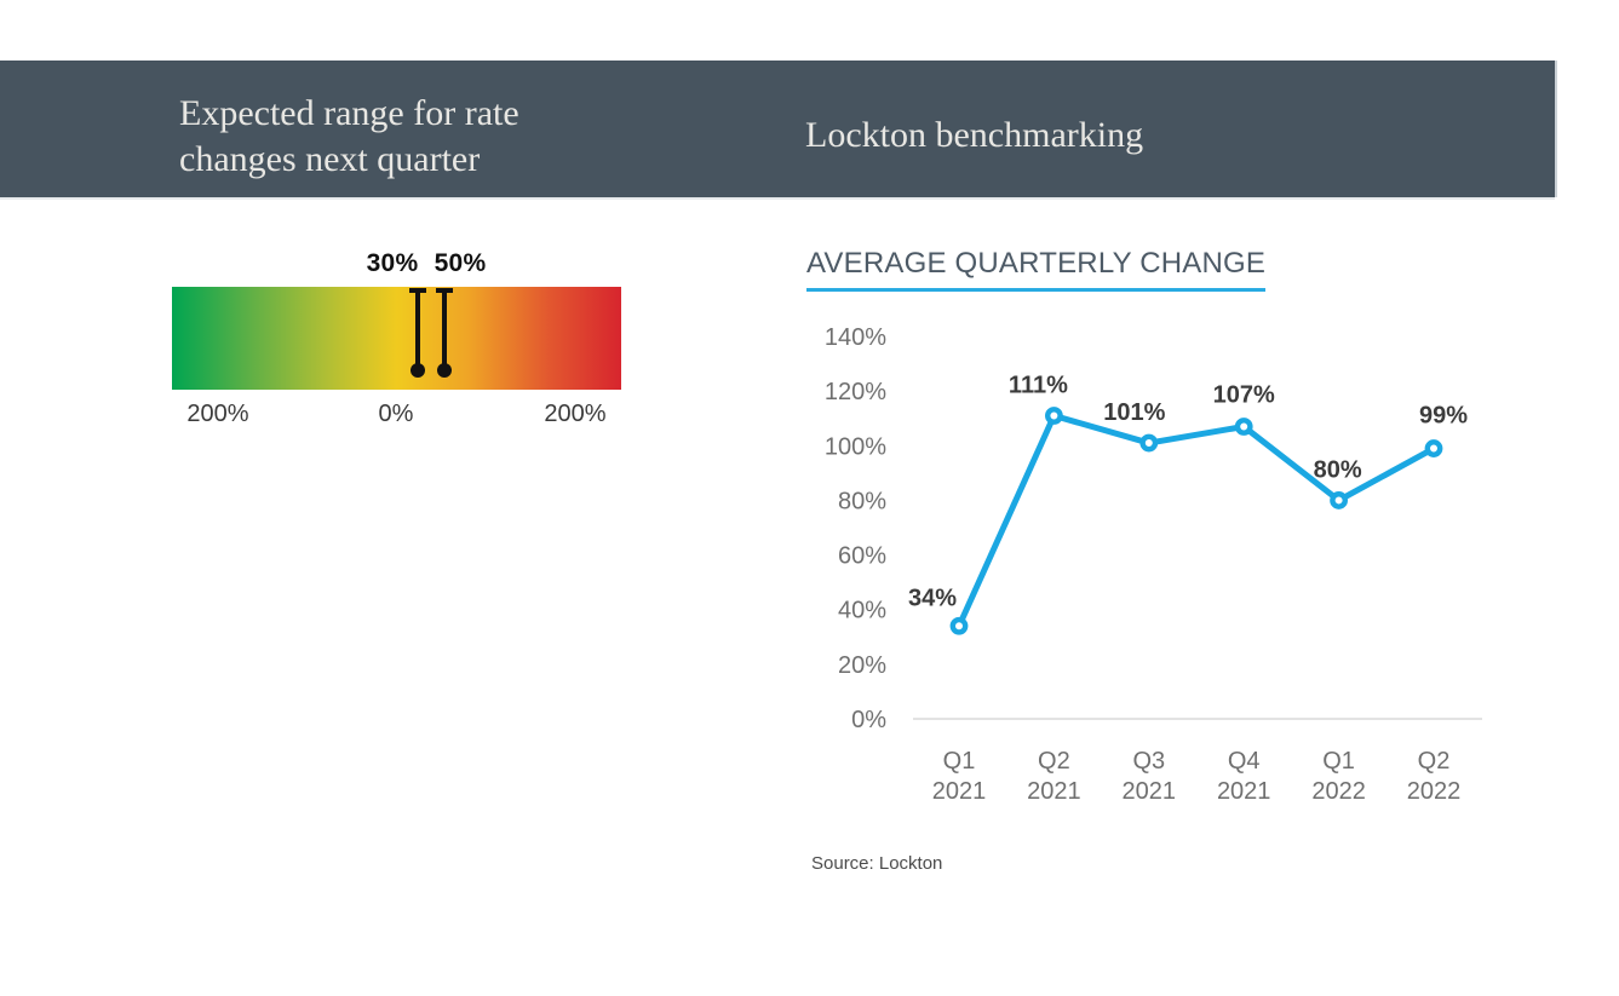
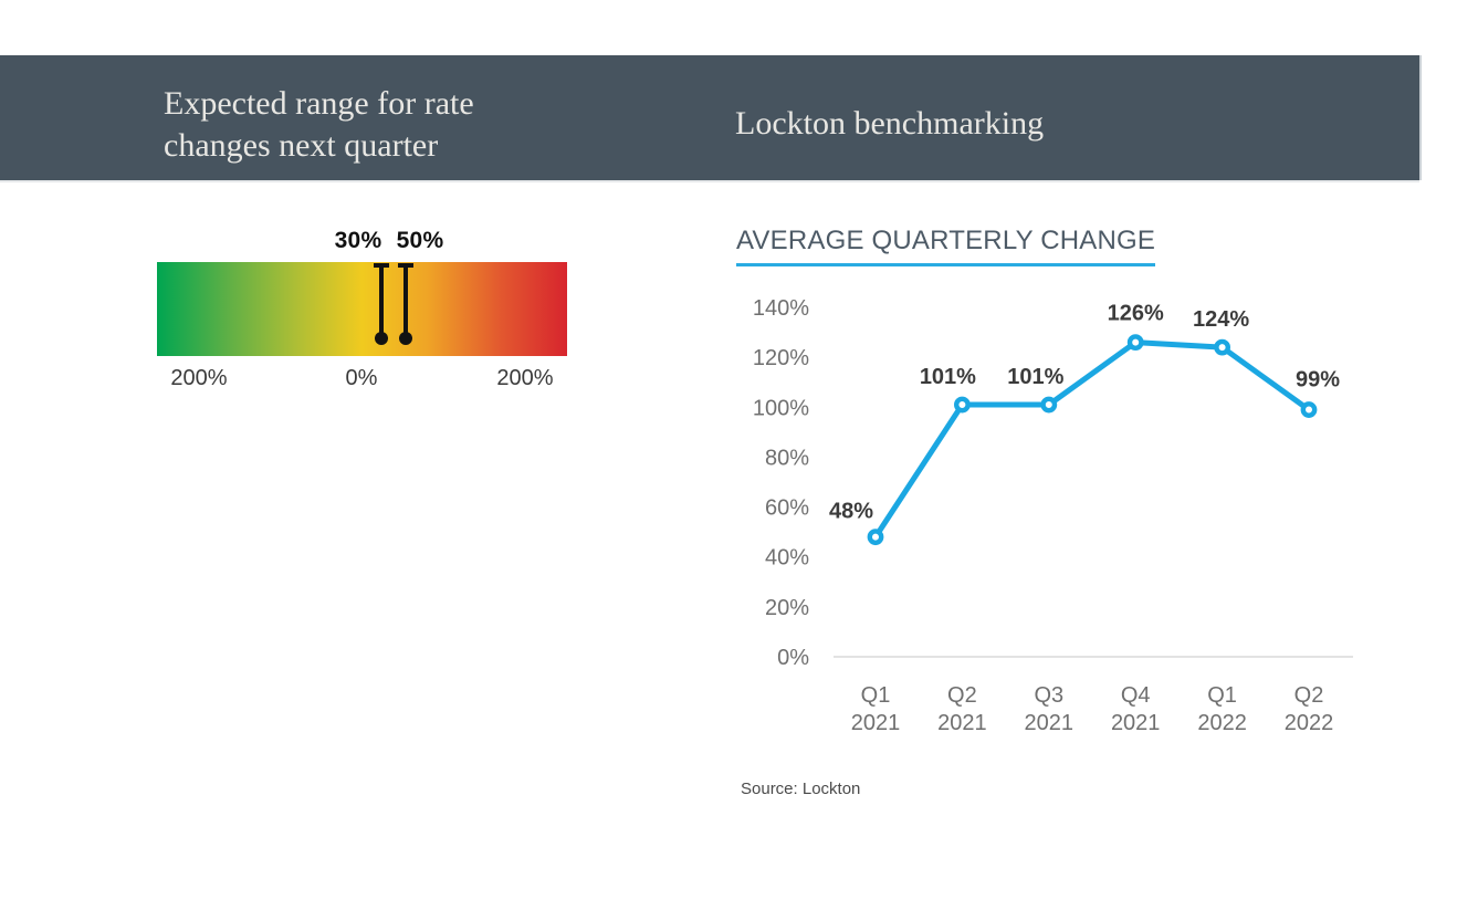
Q1 2021: 34% -> 48%
Q2 2021: 111% -> 101%
Q4 2021: 107% -> 126%
Q1 2022: 80% -> 124%
